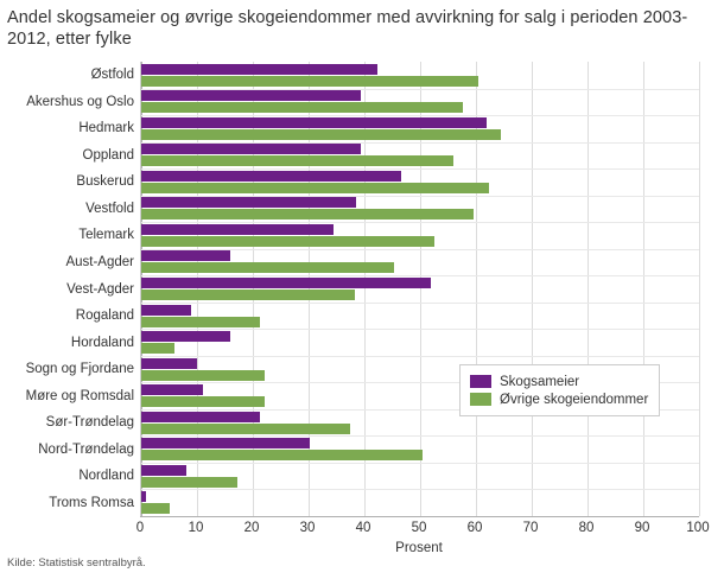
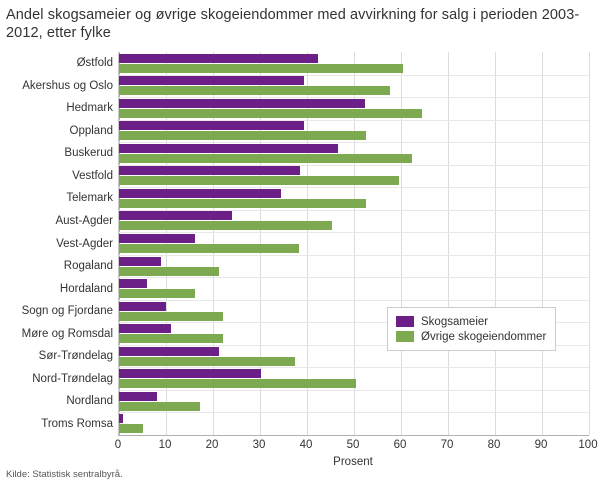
Skogsameier/Hedmark: 62 -> 52
Øvrige skogeiendommer/Oppland: 56 -> 52
Skogsameier/Aust-Agder: 16 -> 24
Skogsameier/Vest-Agder: 52 -> 16
Skogsameier/Hordaland: 16 -> 6
Øvrige skogeiendommer/Hordaland: 6 -> 16
